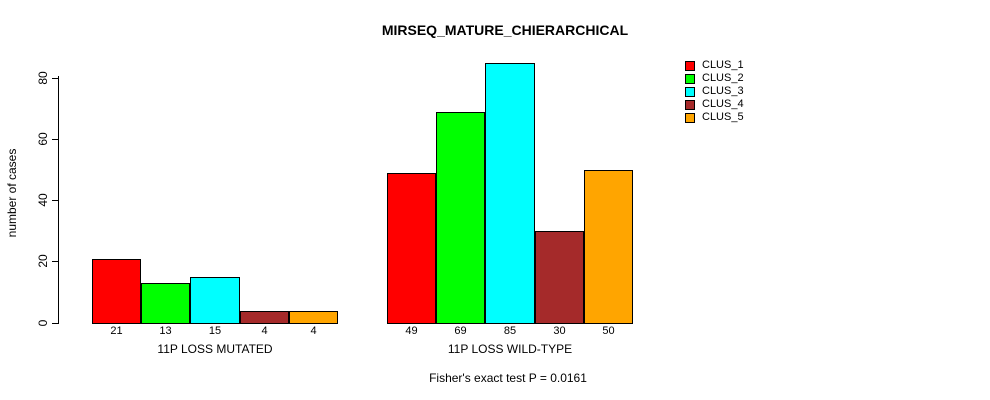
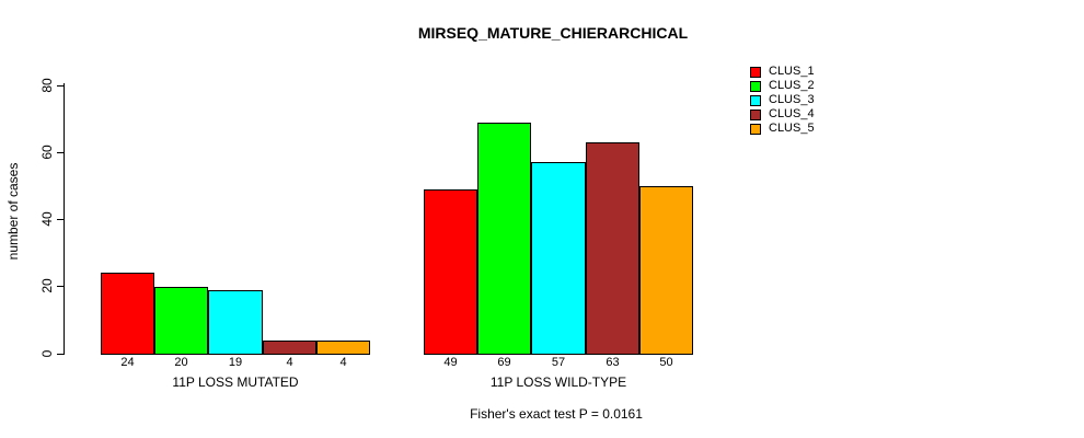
CLUS_1/11P LOSS MUTATED: 21 -> 24
CLUS_2/11P LOSS MUTATED: 13 -> 20
CLUS_3/11P LOSS MUTATED: 15 -> 19
CLUS_3/11P LOSS WILD-TYPE: 85 -> 57
CLUS_4/11P LOSS WILD-TYPE: 30 -> 63
